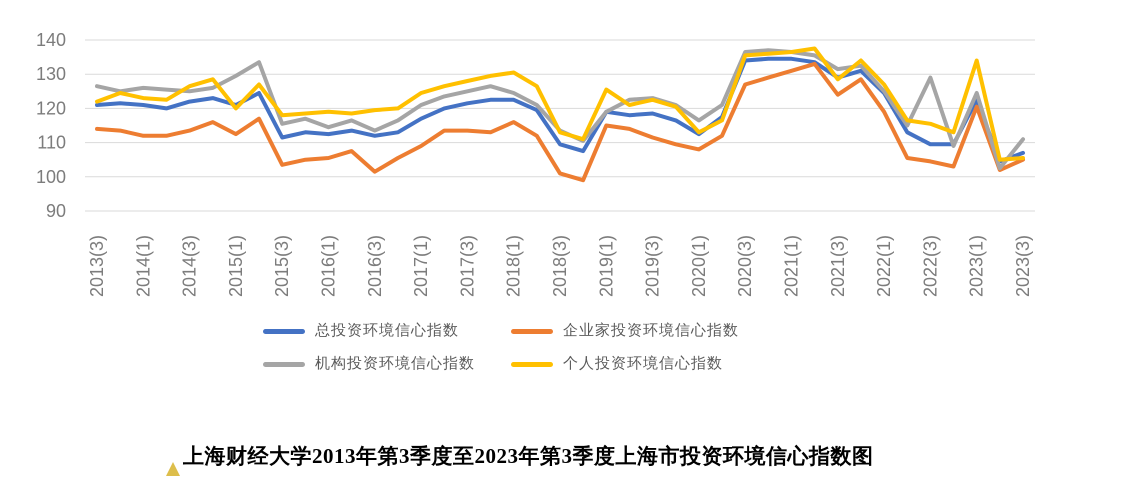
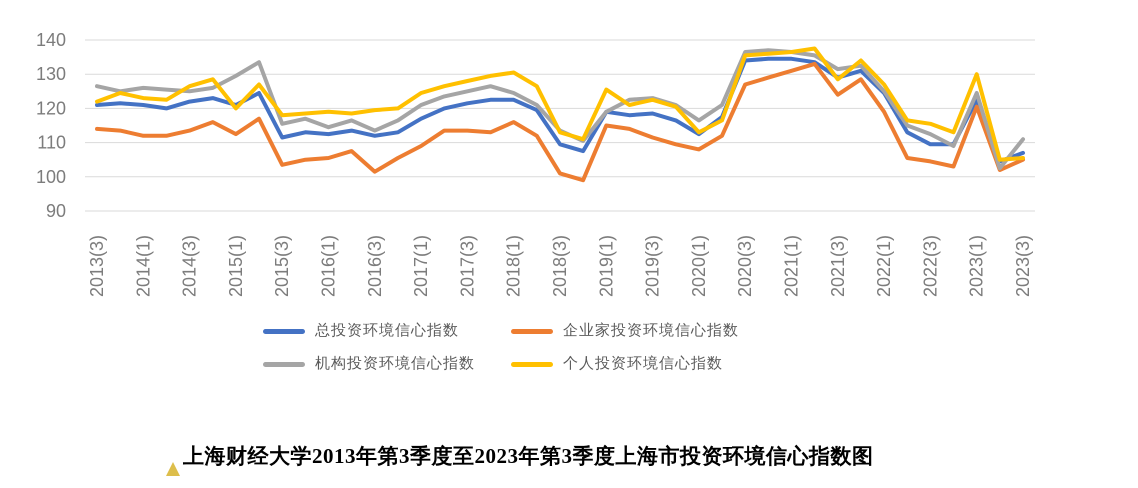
机构投资环境信心指数/2022(3): 129 -> 112
个人投资环境信心指数/2023(1): 134 -> 130
